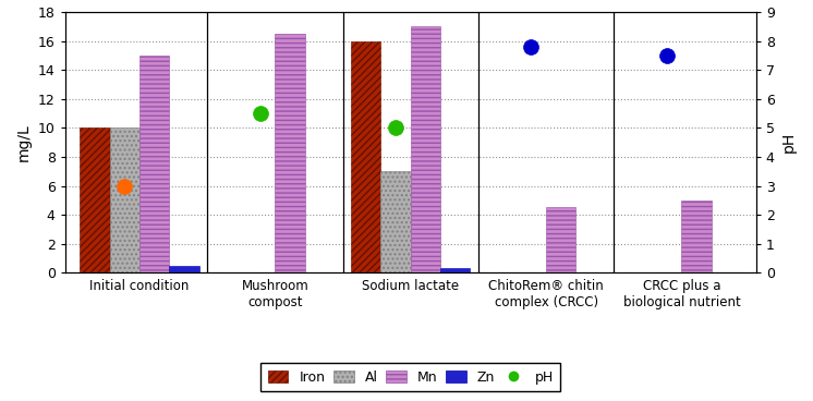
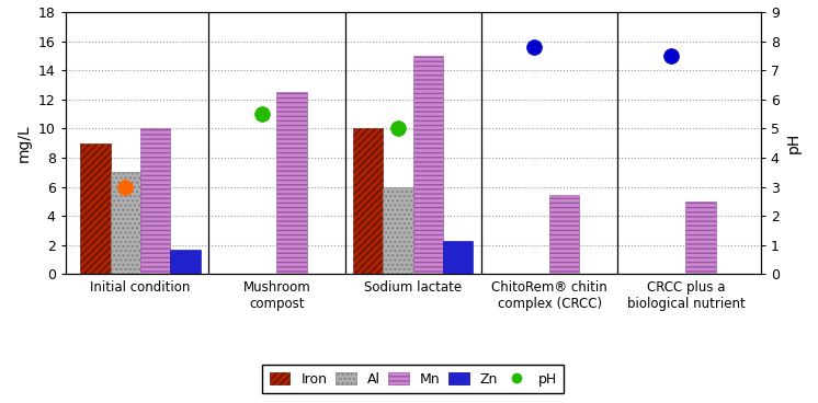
Iron/Initial condition: 10 -> 9
Al/Initial condition: 10 -> 7
Mn/Initial condition: 15.0 -> 10.0
Zn/Initial condition: 0.5 -> 1.7
Mn/Mushroom compost: 16.5 -> 12.5
Iron/Sodium lactate: 16 -> 10
Al/Sodium lactate: 7 -> 6
Mn/Sodium lactate: 17.0 -> 15.0
Zn/Sodium lactate: 0.3 -> 2.3
Mn/ChitoRem® chitin complex (CRCC): 4.5 -> 5.4
